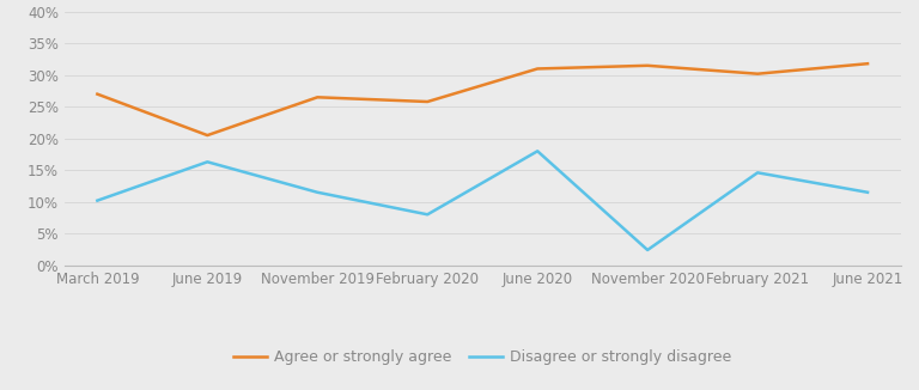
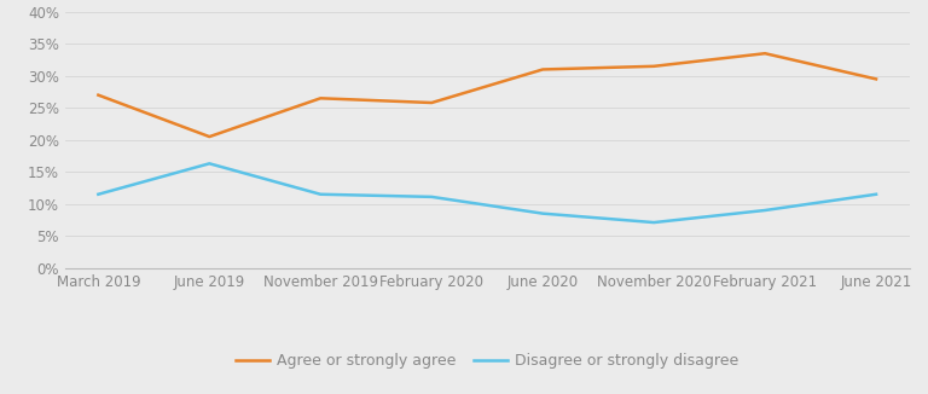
Disagree or strongly disagree/March 2019: 10.2% -> 11.5%
Disagree or strongly disagree/February 2020: 8.0% -> 11.1%
Disagree or strongly disagree/June 2020: 18.0% -> 8.5%
Disagree or strongly disagree/November 2020: 2.4% -> 7.1%
Agree or strongly agree/February 2021: 30.2% -> 33.5%
Disagree or strongly disagree/February 2021: 14.6% -> 9.0%
Agree or strongly agree/June 2021: 31.8% -> 29.5%
